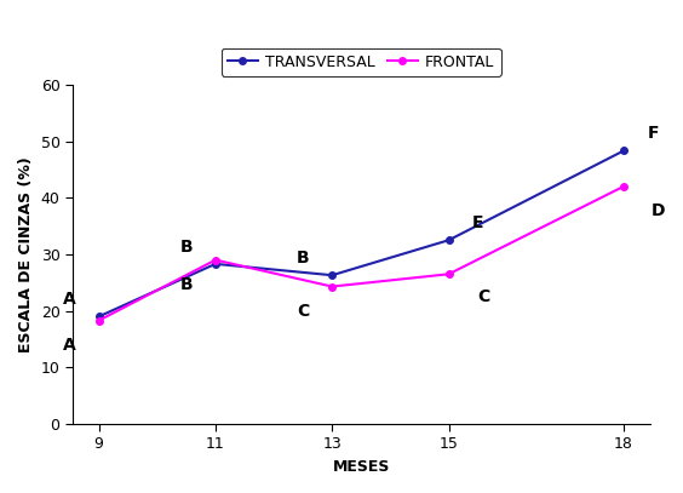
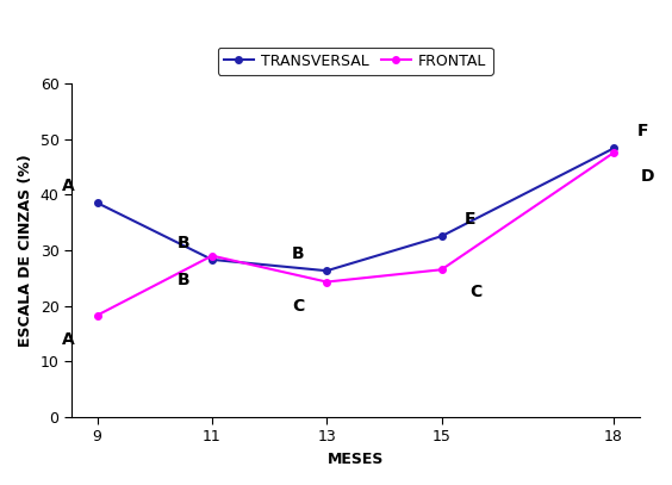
TRANSVERSAL/9: 19.0 -> 38.5
FRONTAL/18: 42.0 -> 47.5
